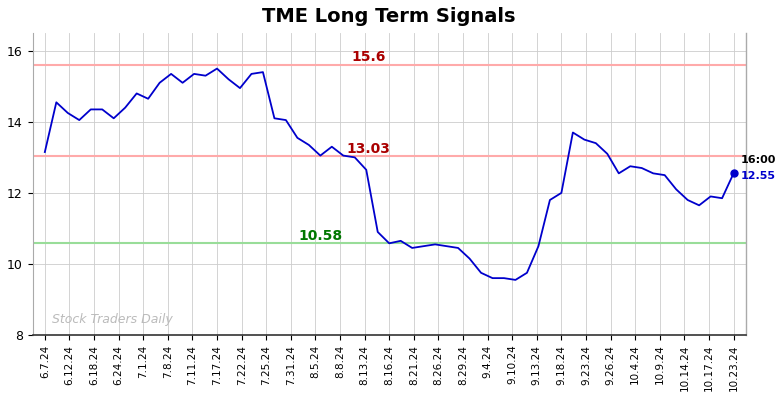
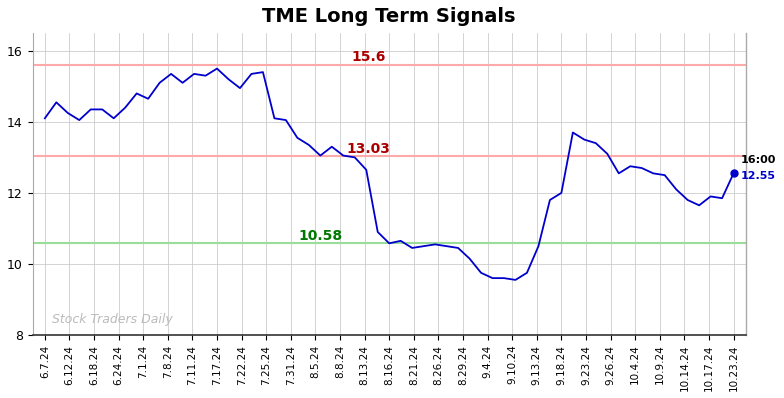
6.7.24: 13.15 -> 14.10
